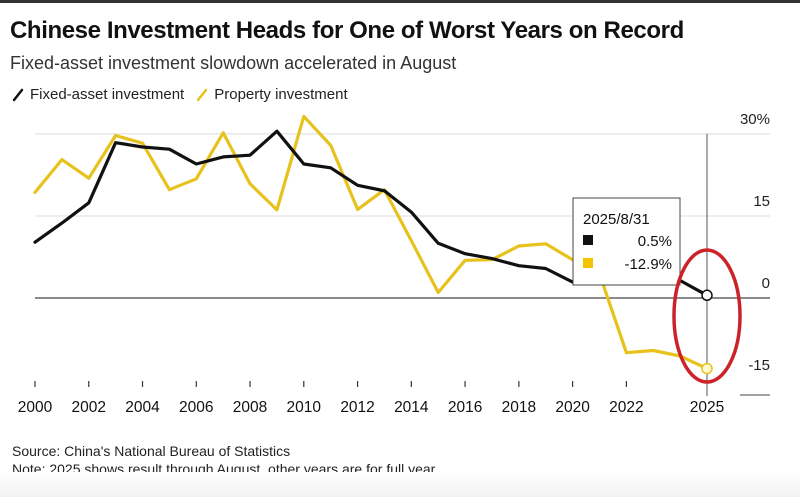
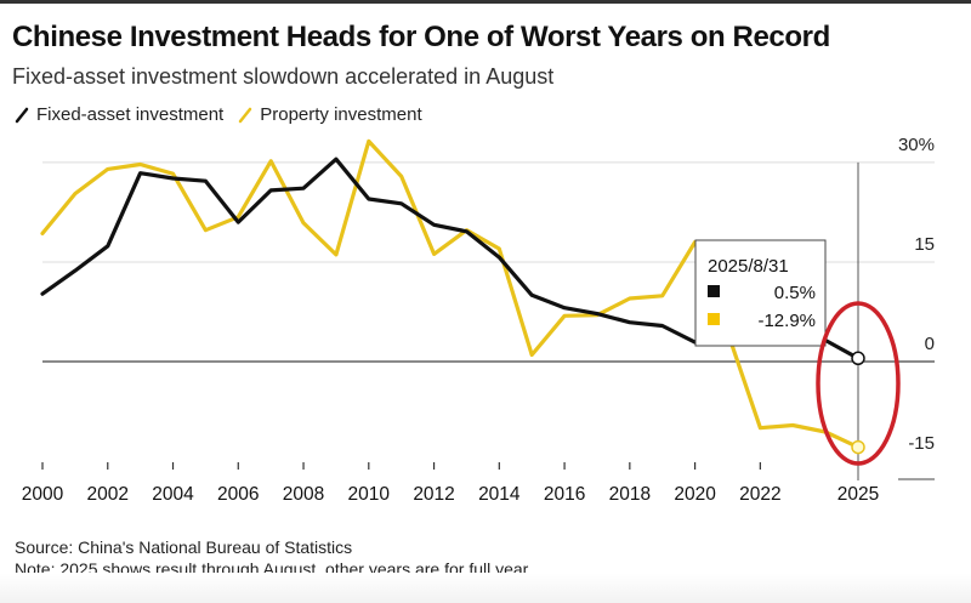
Property investment/2002: 22% -> 29%
Fixed-asset investment/2006: 24% -> 21%
Property investment/2014: 10% -> 17%
Property investment/2020: 7% -> 18%
